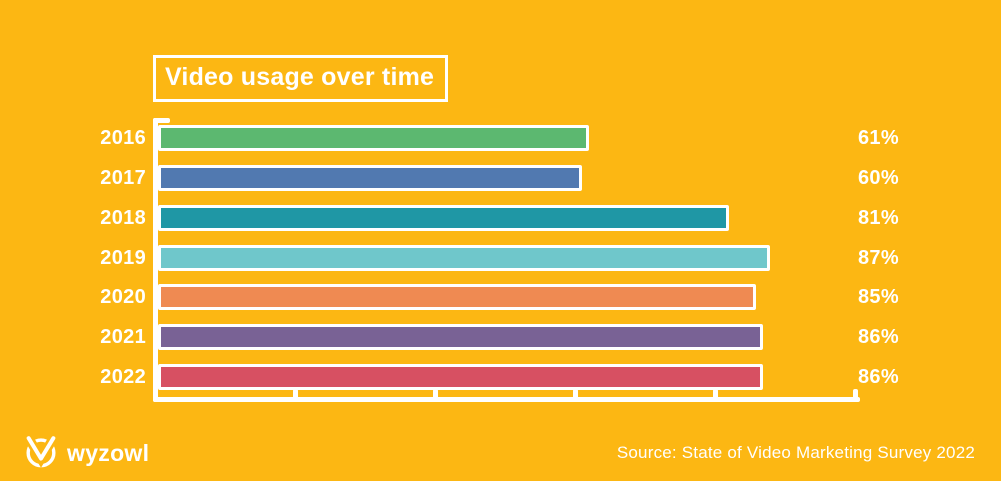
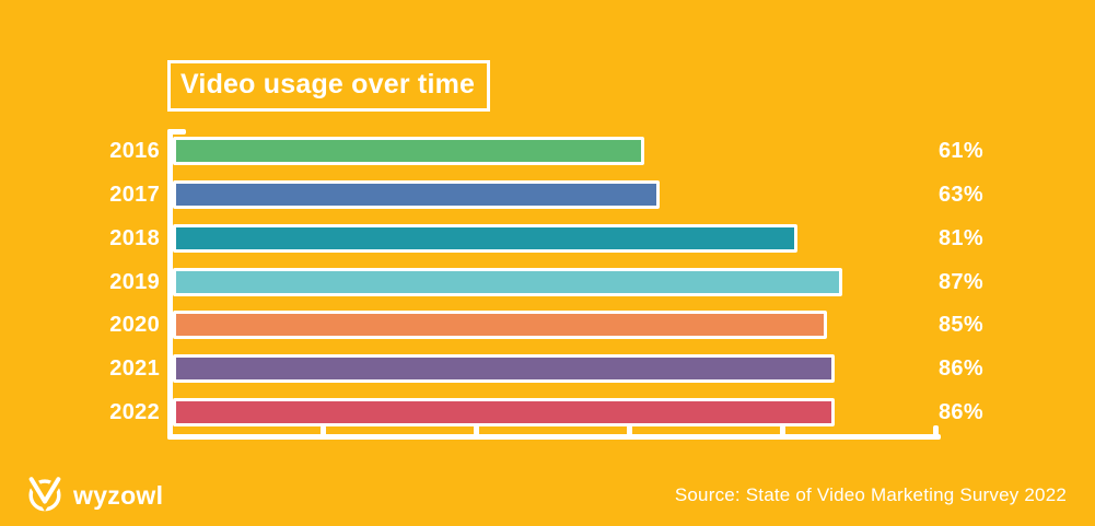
2017: 60% -> 63%
